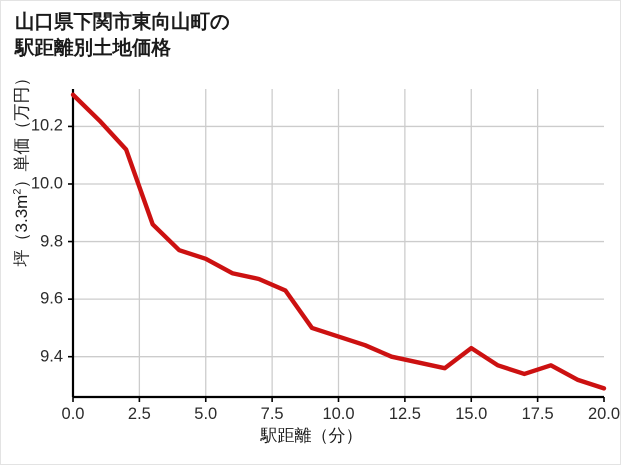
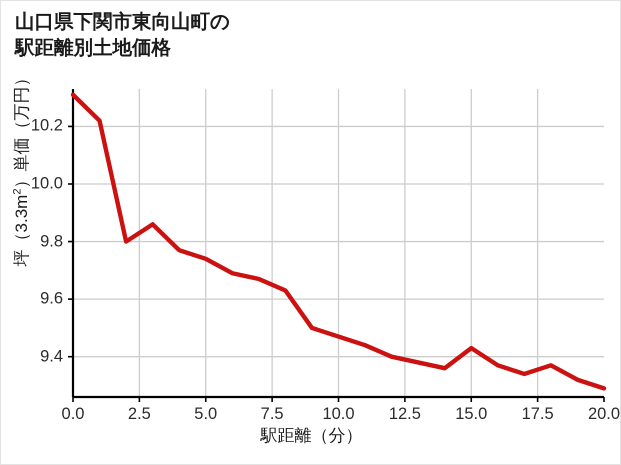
2: 10.1 -> 9.8
